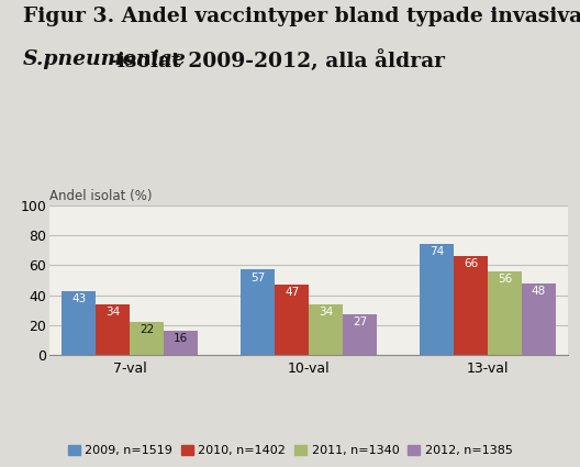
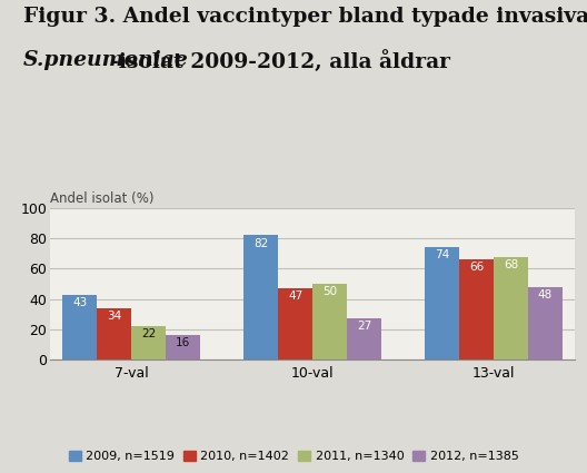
2009, n=1519/10-val: 57 -> 82
2011, n=1340/10-val: 34 -> 50
2011, n=1340/13-val: 56 -> 68
